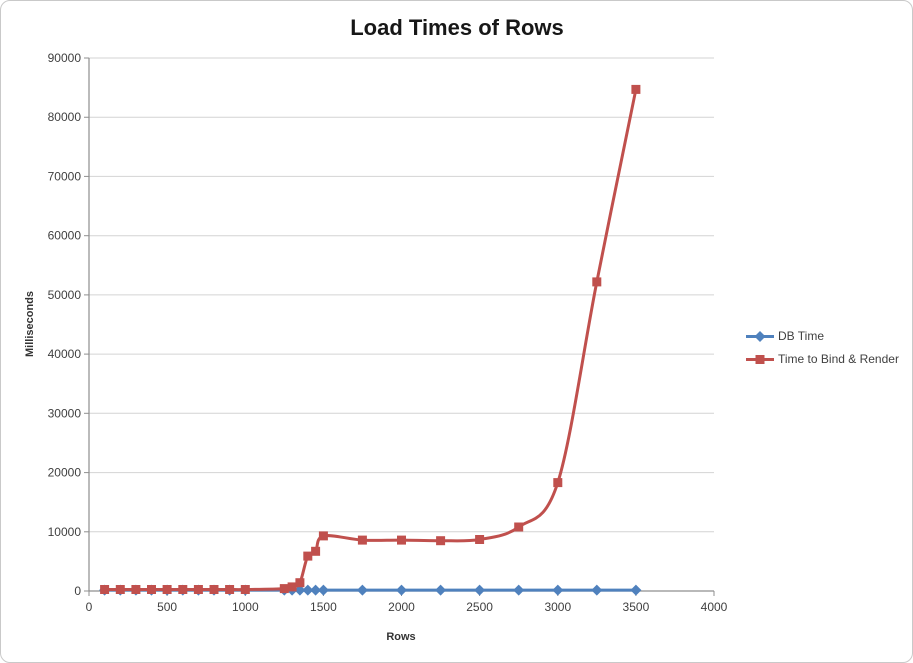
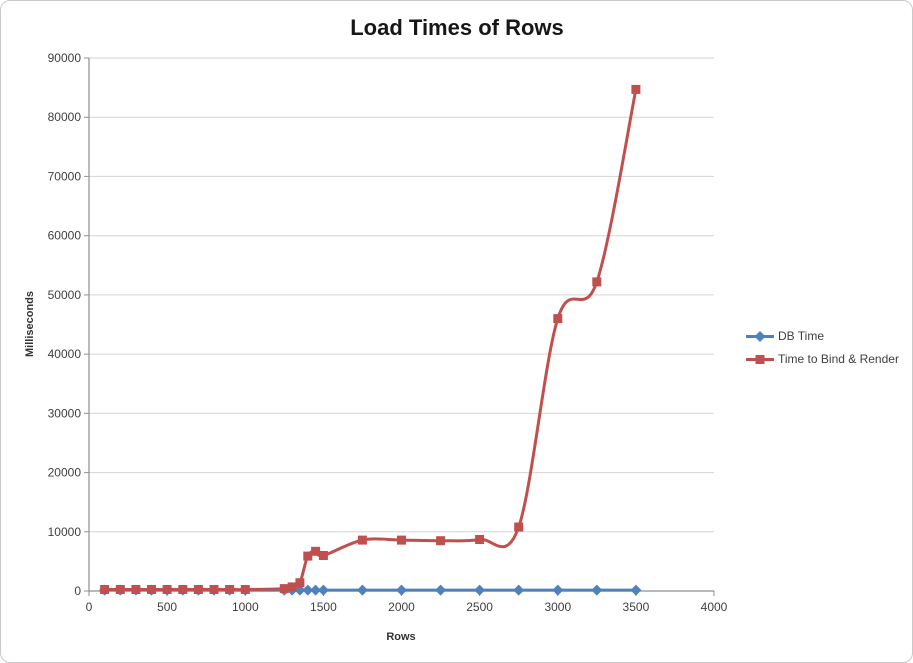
Time to Bind & Render/1500: 9000 -> 6000
Time to Bind & Render/3000: 18000 -> 46000
